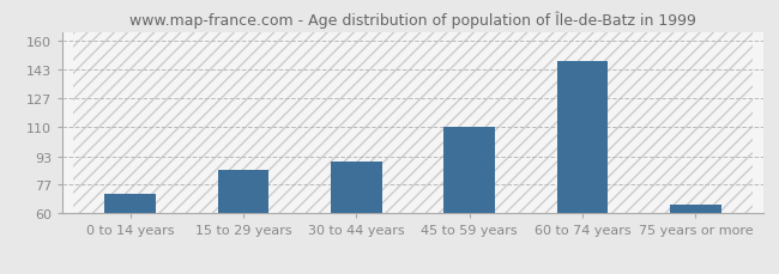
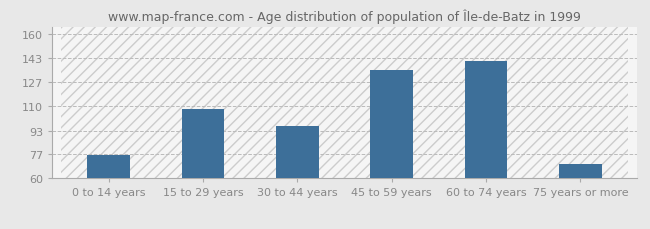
0 to 14 years: 71 -> 76
15 to 29 years: 85 -> 108
30 to 44 years: 90 -> 96
45 to 59 years: 110 -> 135
60 to 74 years: 148 -> 141
75 years or more: 65 -> 70
